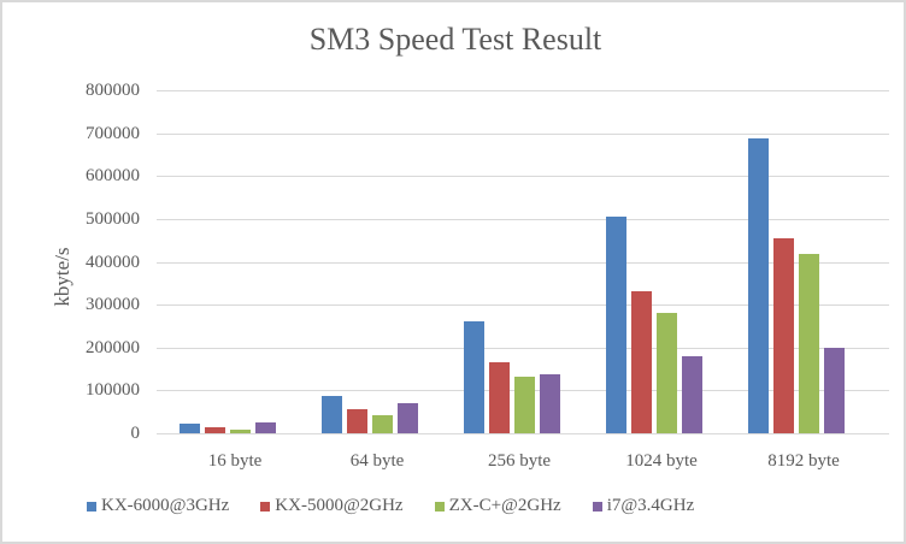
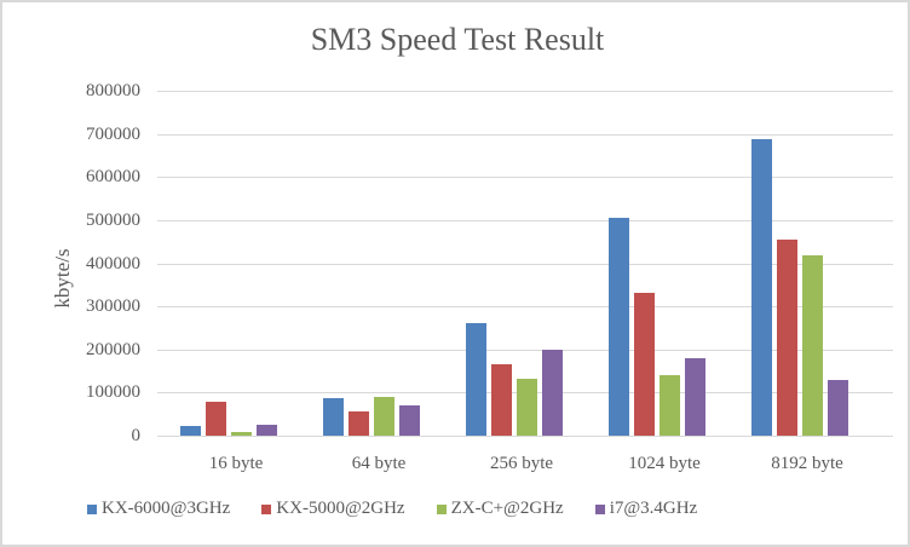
KX-5000@2GHz/16 byte: 20000 -> 80000
ZX-C+@2GHz/64 byte: 40000 -> 90000
i7@3.4GHz/256 byte: 140000 -> 200000
ZX-C+@2GHz/1024 byte: 280000 -> 140000
i7@3.4GHz/8192 byte: 200000 -> 130000
